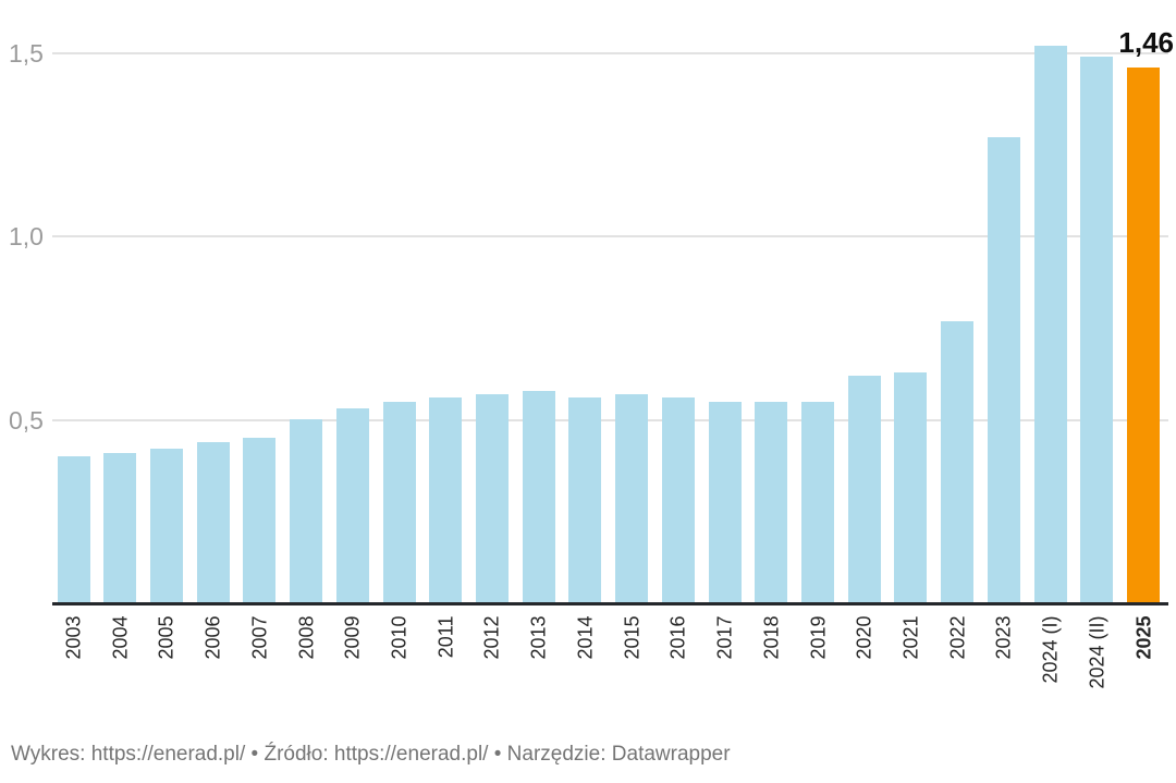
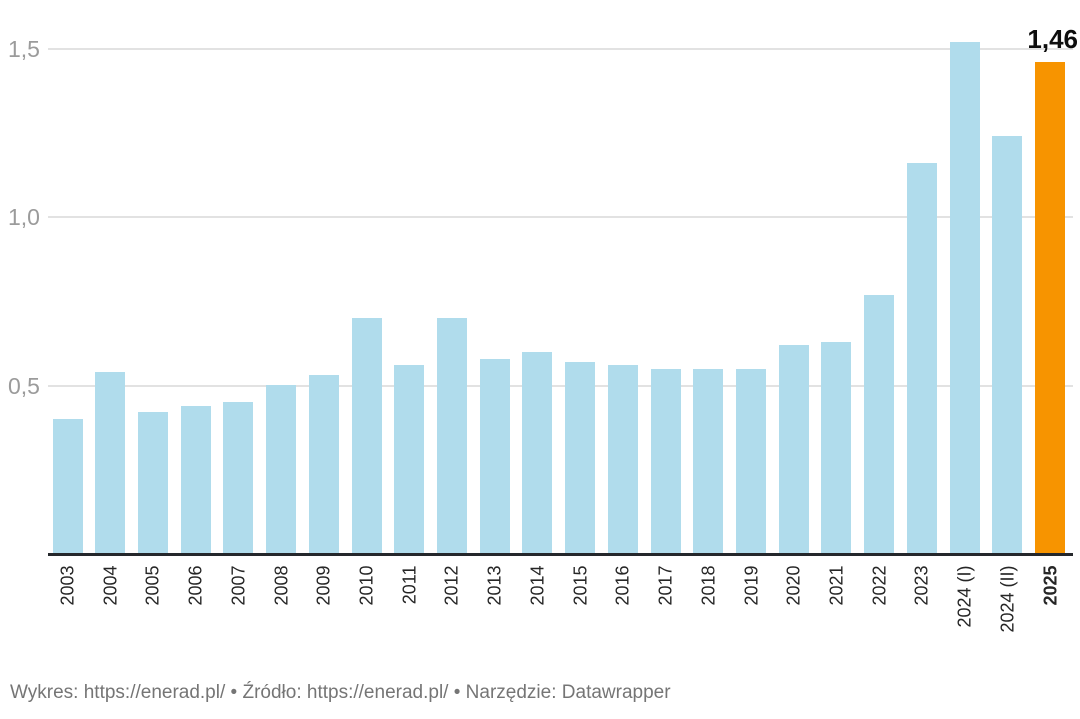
2004: 0,41 -> 0,54
2010: 0,55 -> 0,70
2012: 0,57 -> 0,70
2014: 0,56 -> 0,60
2023: 1,27 -> 1,16
2024 (II): 1,49 -> 1,24
